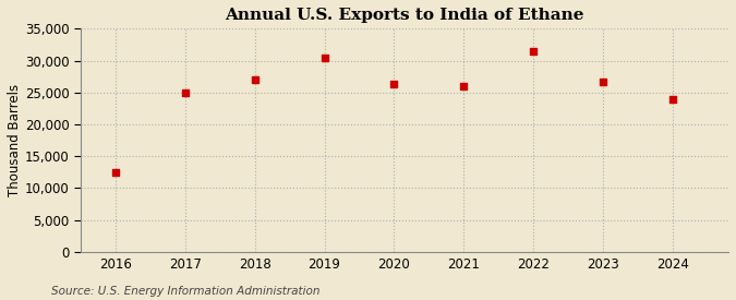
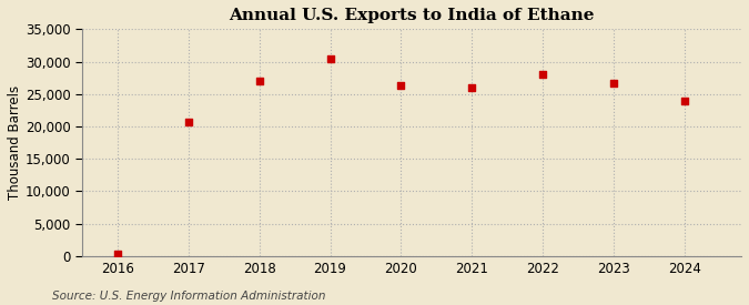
2016: 12,400 -> 300
2017: 25,000 -> 20,700
2022: 31,400 -> 28,000
